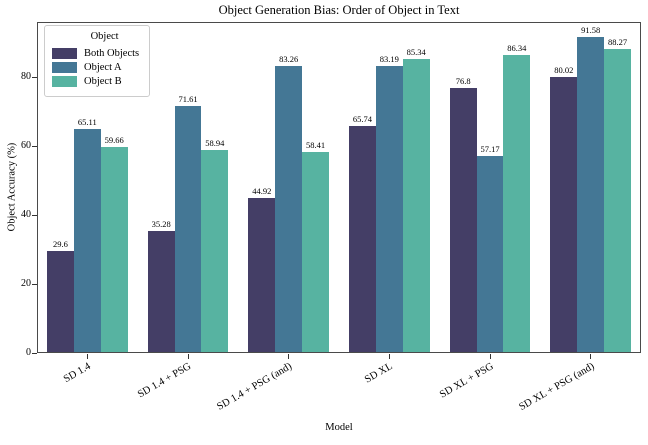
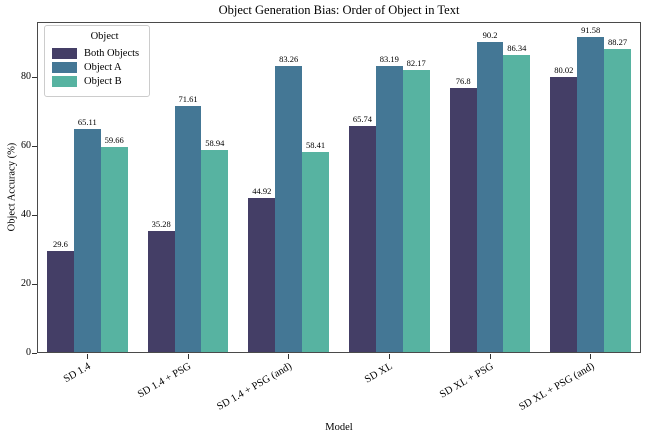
Object B/SD XL: 85.34 -> 82.17
Object A/SD XL + PSG: 57.17 -> 90.2
